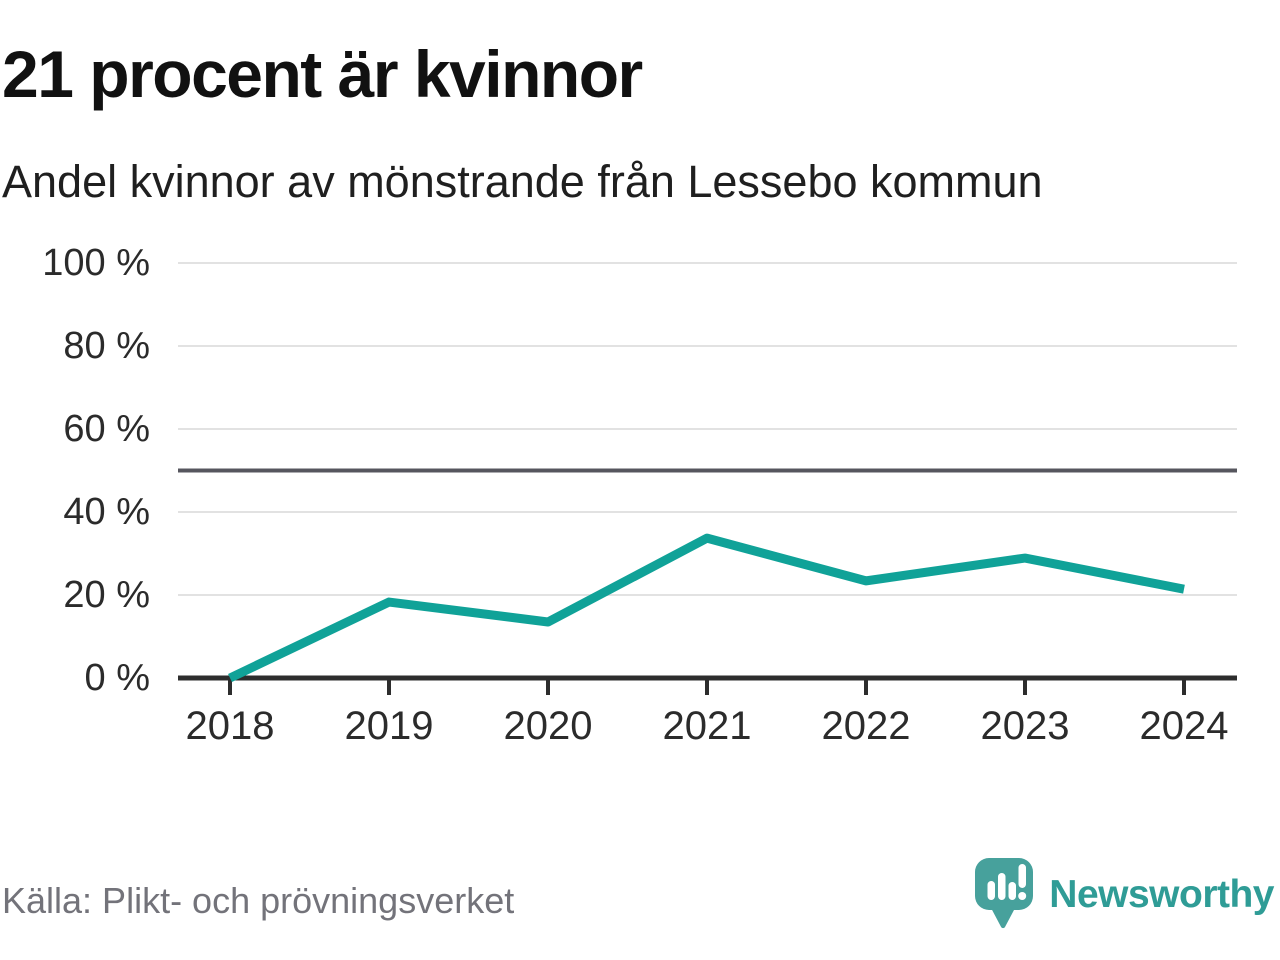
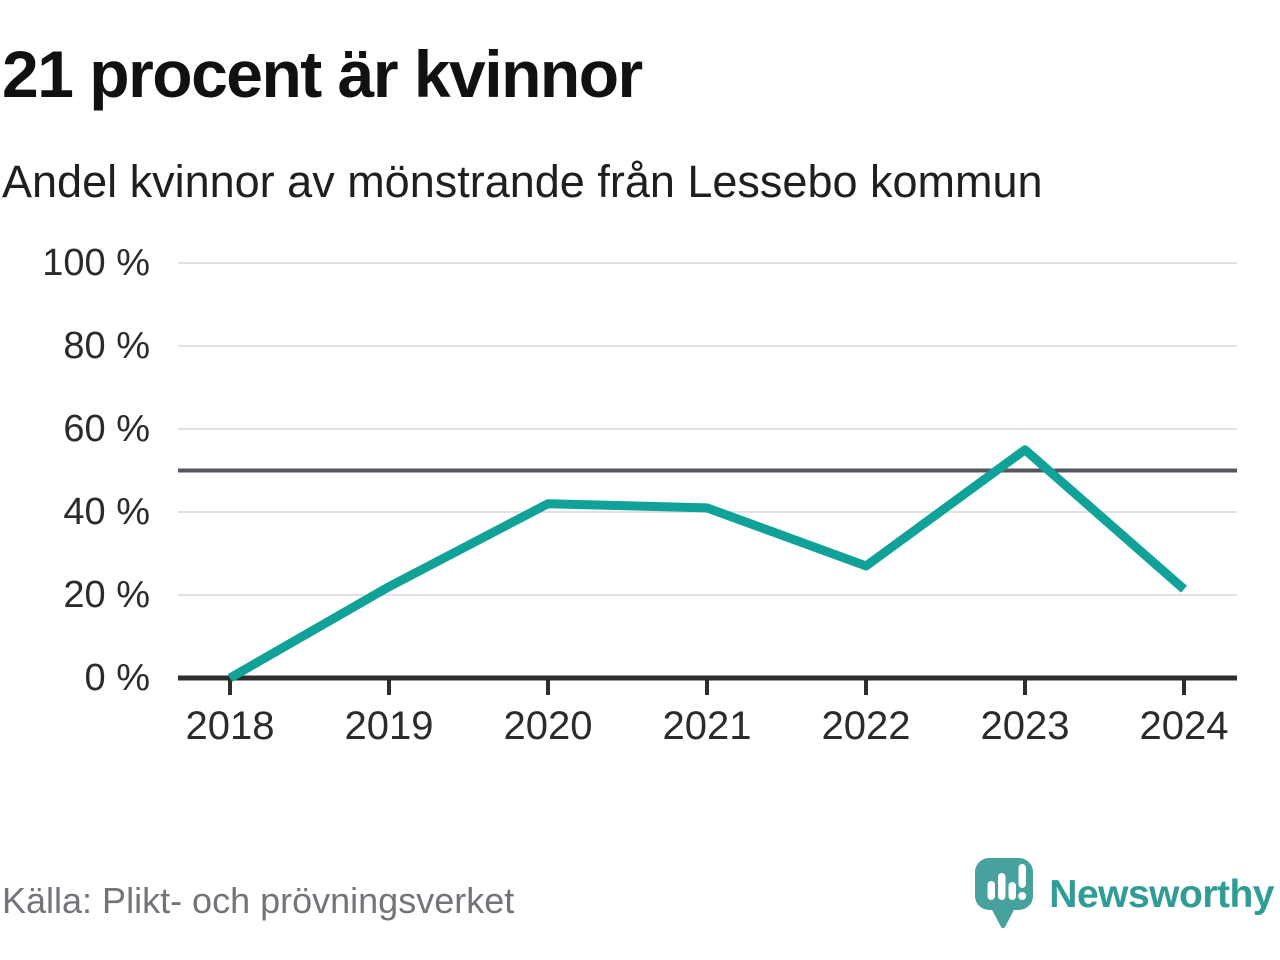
2019: 18% -> 22%
2020: 14% -> 42%
2021: 34% -> 41%
2022: 23% -> 27%
2023: 29% -> 55%
